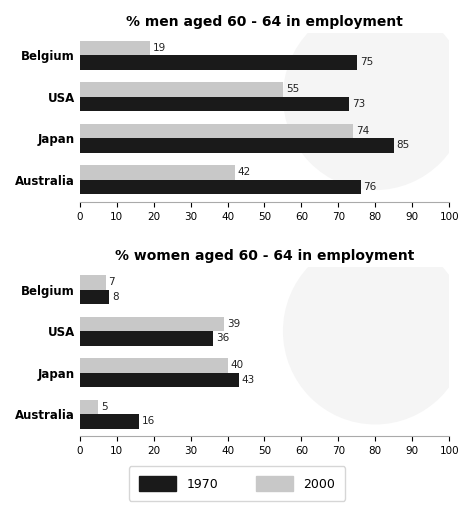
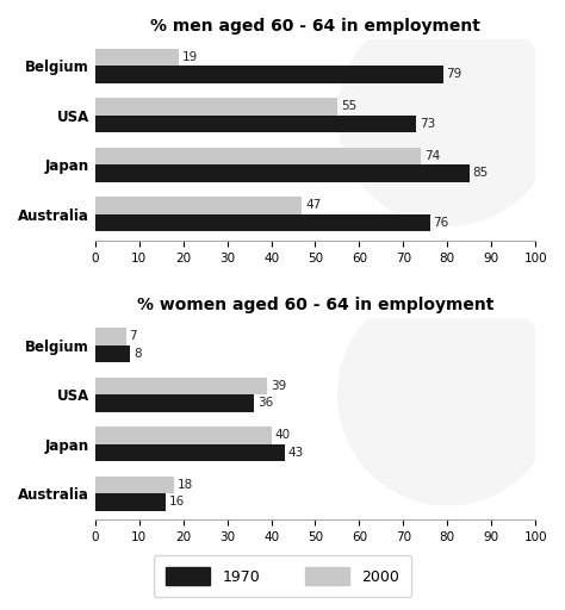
% men aged 60 - 64 in employment/1970/Belgium: 75 -> 79
% men aged 60 - 64 in employment/2000/Australia: 42 -> 47
% women aged 60 - 64 in employment/2000/Australia: 5 -> 18
